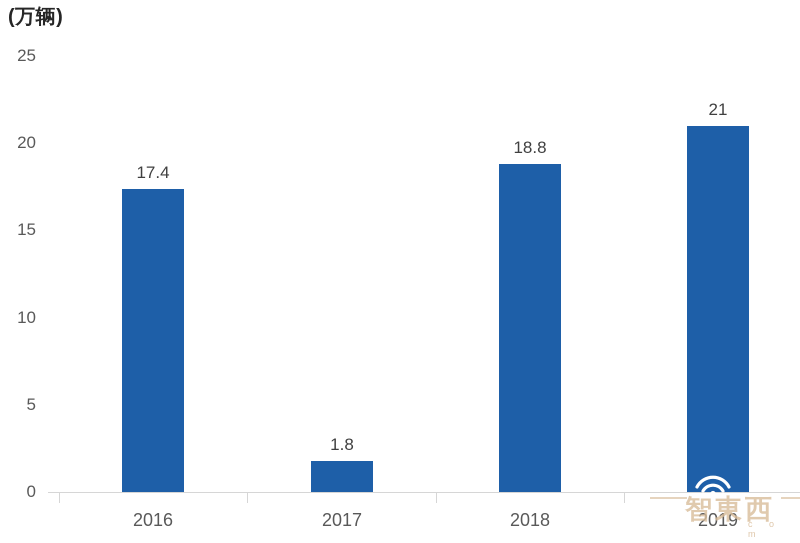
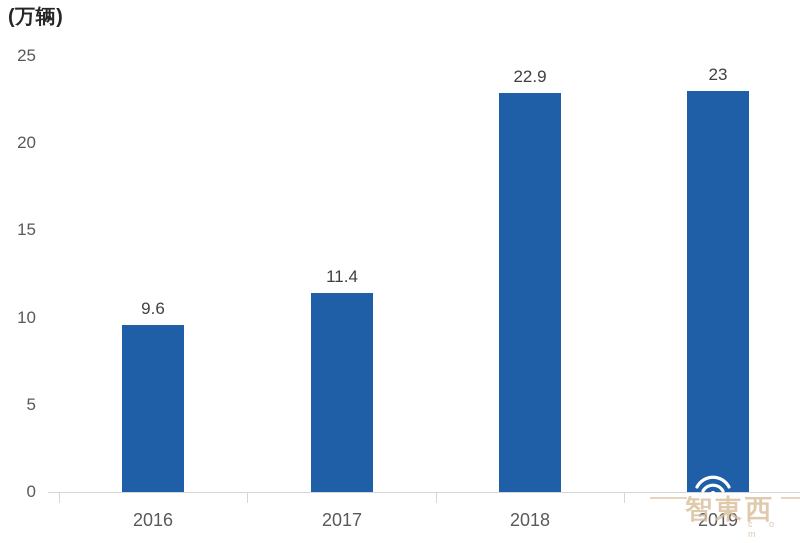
2016: 17.4 -> 9.6
2017: 1.8 -> 11.4
2018: 18.8 -> 22.9
2019: 21 -> 23
